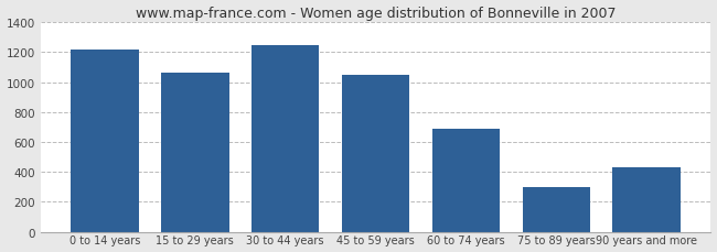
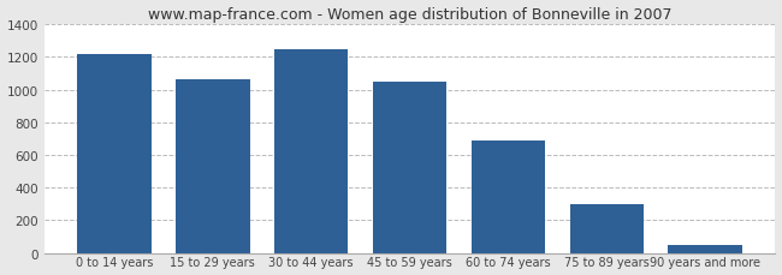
90 years and more: 430 -> 50
